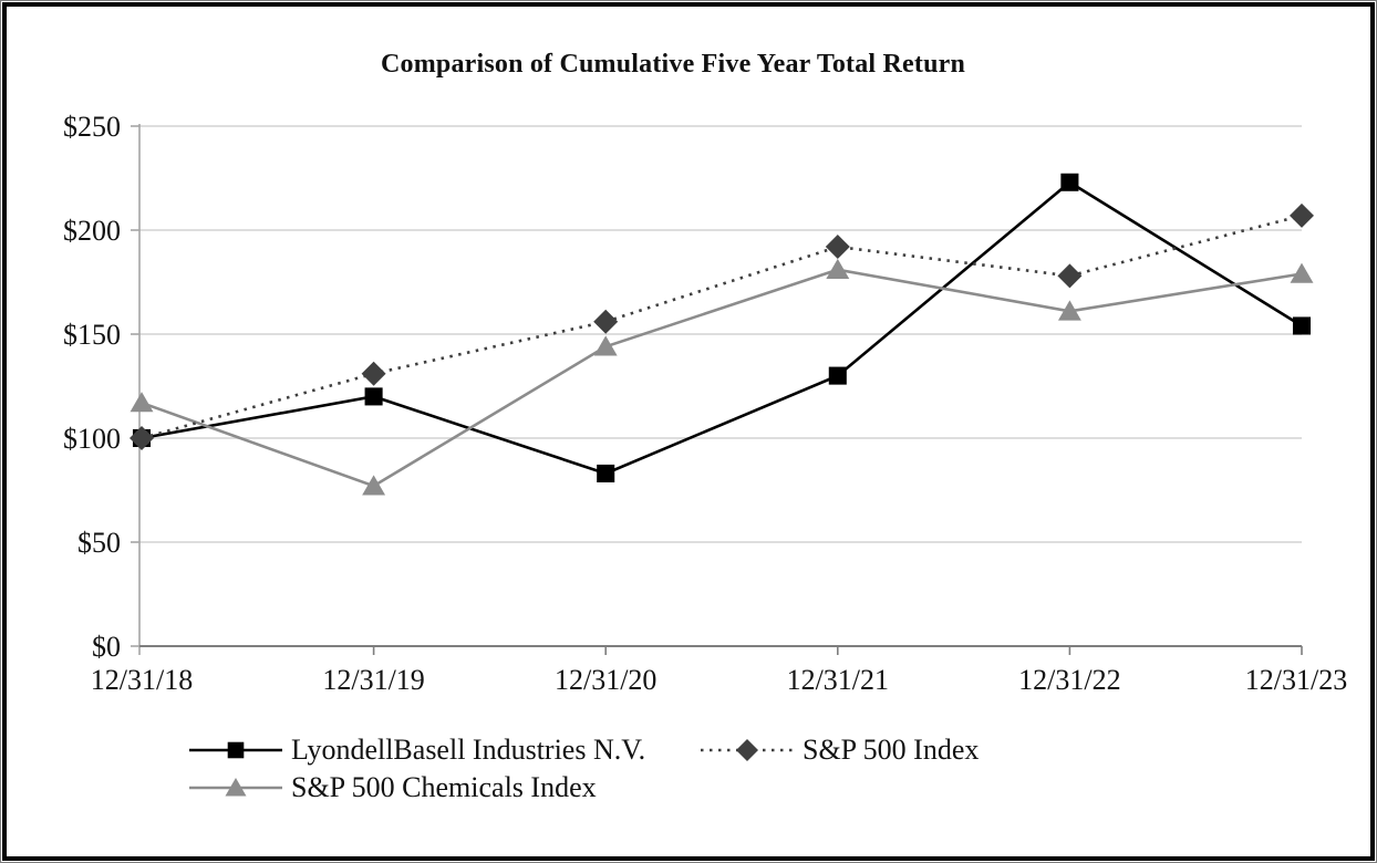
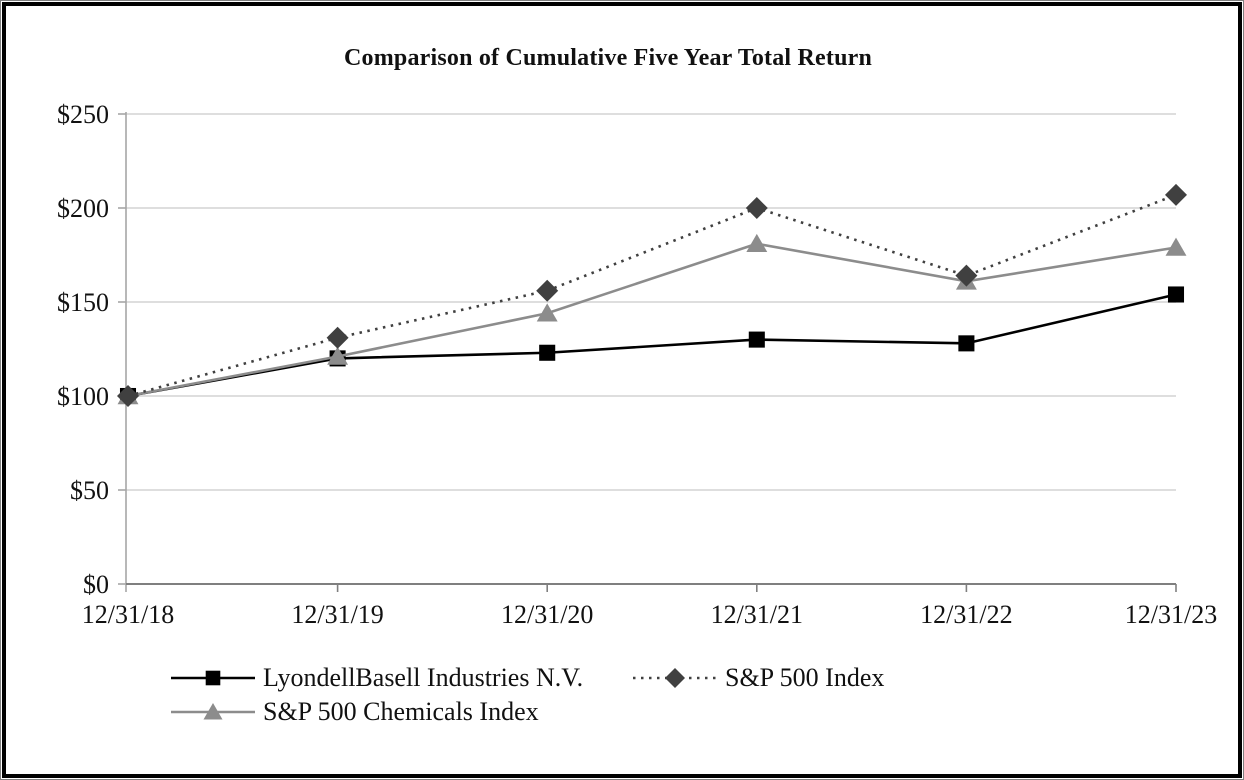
S&P 500 Chemicals Index/12/31/18: $117 -> $100
S&P 500 Chemicals Index/12/31/19: $77 -> $121
LyondellBasell Industries N.V./12/31/20: $83 -> $123
S&P 500 Index/12/31/21: $192 -> $200
LyondellBasell Industries N.V./12/31/22: $223 -> $128
S&P 500 Index/12/31/22: $178 -> $164
